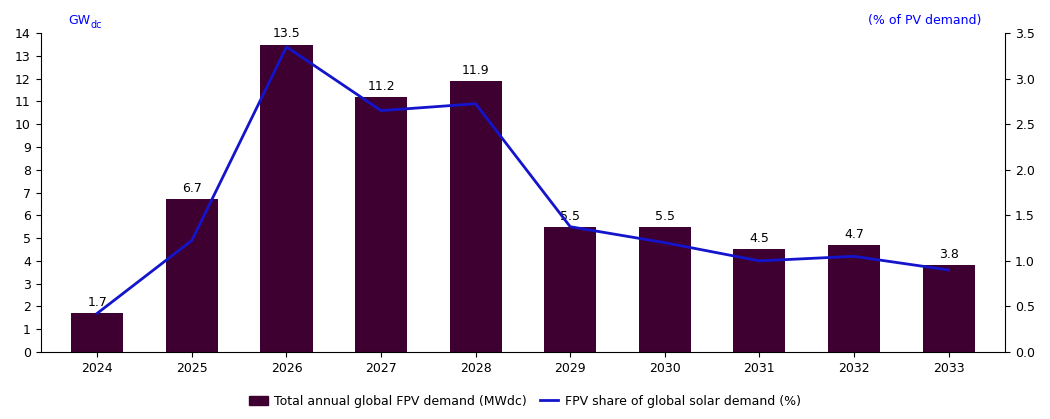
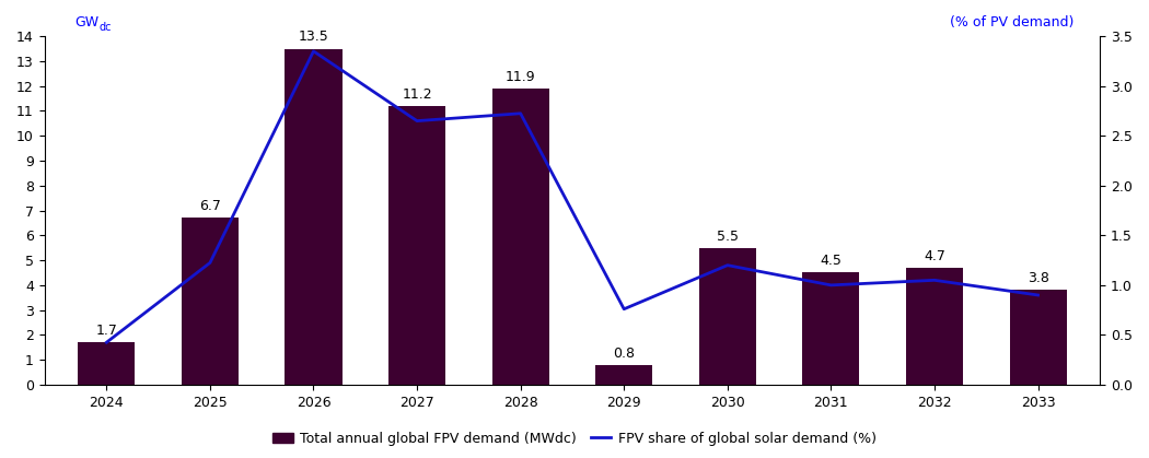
Total annual global FPV demand (MWdc)/2029: 5.5 -> 0.8
FPV share of global solar demand (%)/2029: 1.38 -> 0.76
